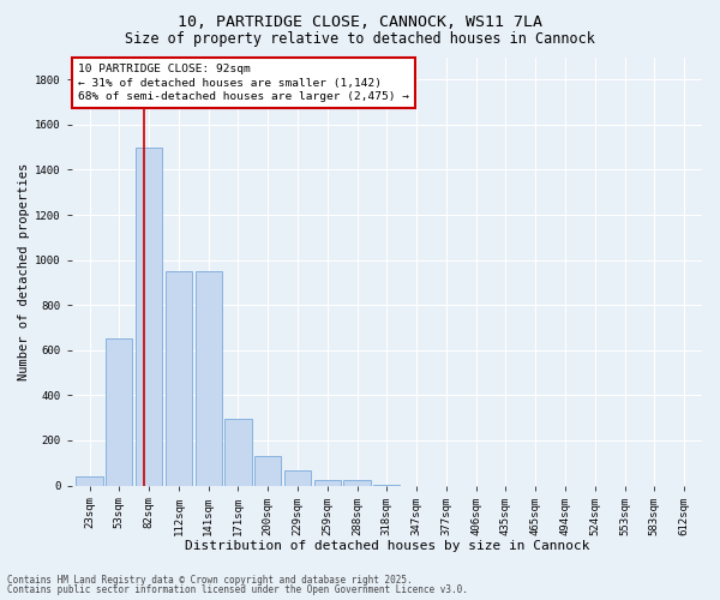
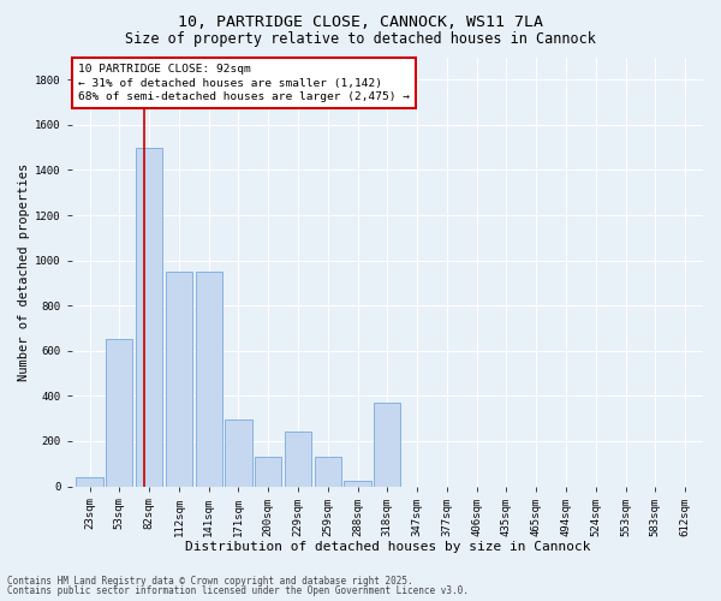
229sqm: 60 -> 240
259sqm: 20 -> 130
318sqm: 0 -> 370
